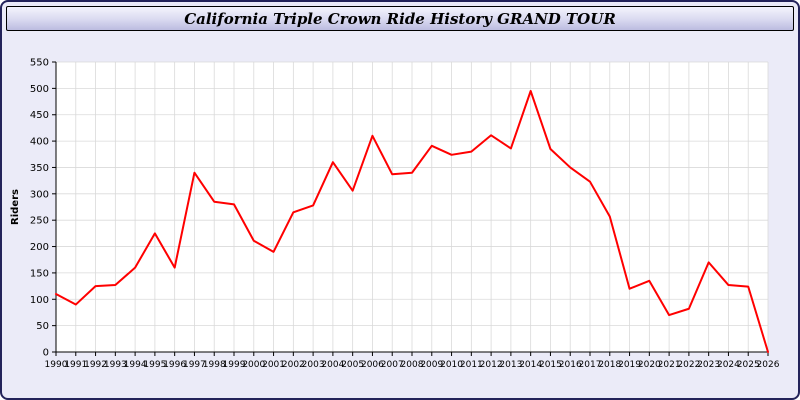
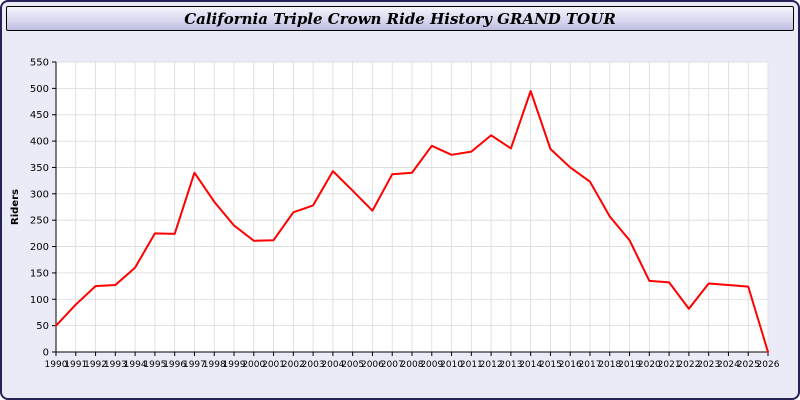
1990: 110 -> 50
1996: 160 -> 220
1999: 280 -> 240
2001: 190 -> 210
2004: 360 -> 340
2006: 410 -> 270
2019: 120 -> 210
2021: 70 -> 130
2023: 170 -> 130
